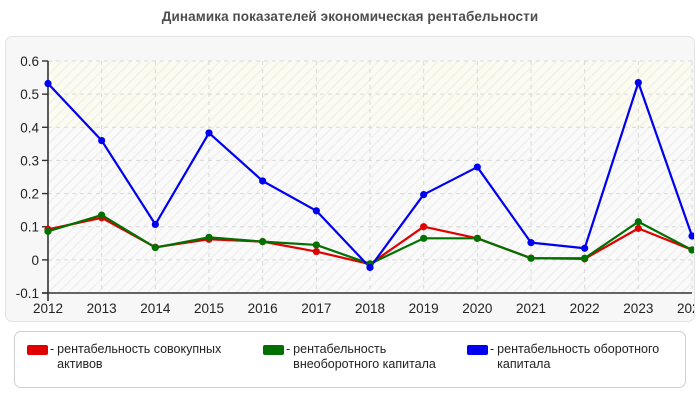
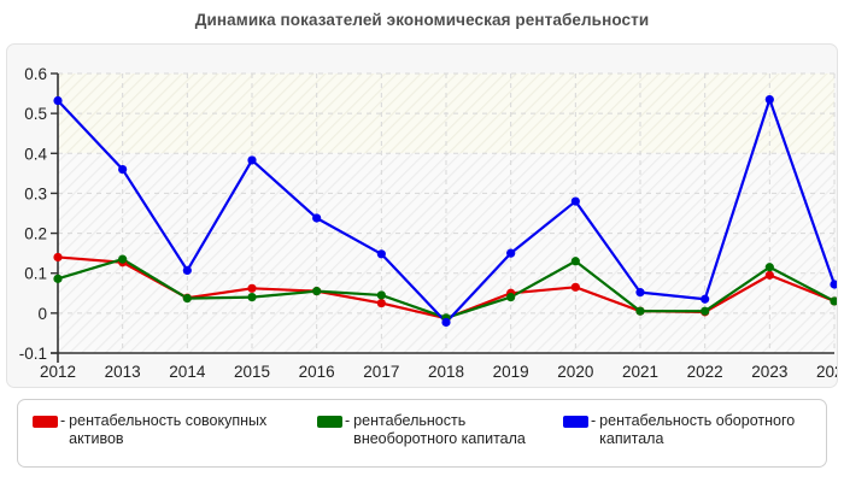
рентабельность совокупных активов/2012: 0.09 -> 0.14
рентабельность внеоборотного капитала/2015: 0.07 -> 0.04
рентабельность совокупных активов/2019: 0.10 -> 0.05
рентабельность внеоборотного капитала/2019: 0.07 -> 0.04
рентабельность оборотного капитала/2019: 0.20 -> 0.15
рентабельность внеоборотного капитала/2020: 0.07 -> 0.13
